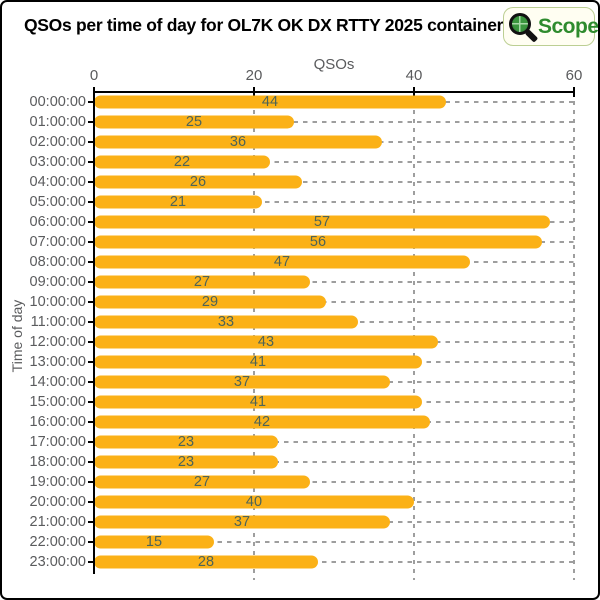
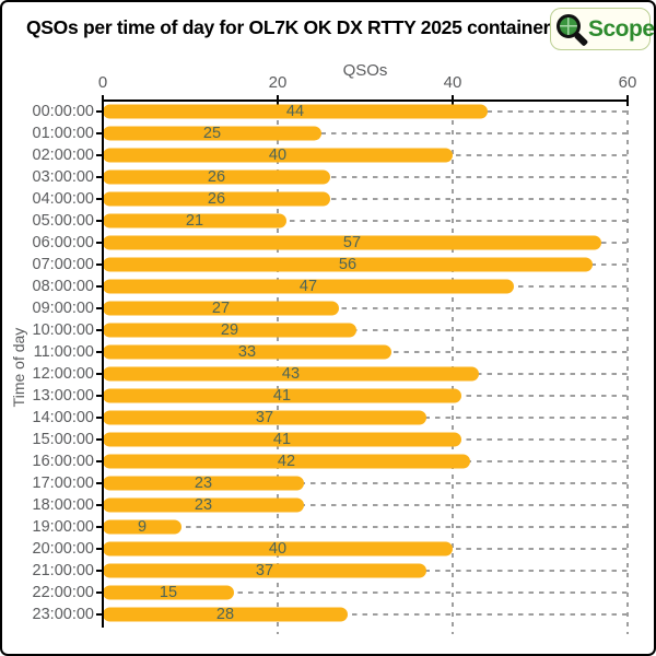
02:00:00: 36 -> 40
03:00:00: 22 -> 26
19:00:00: 27 -> 9
